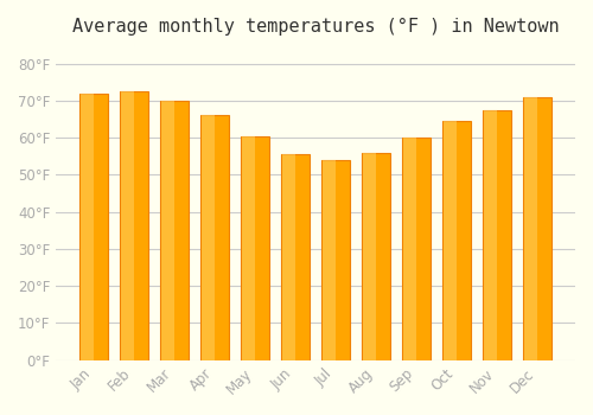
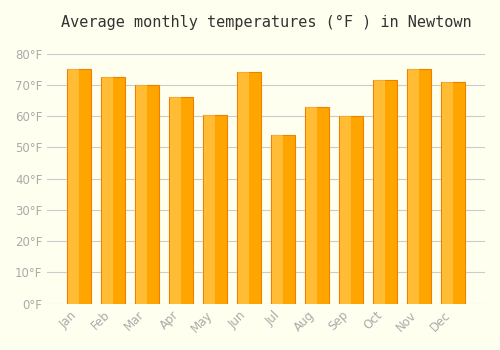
Jan: 72.0°F -> 75.0°F
Jun: 55.5°F -> 74.0°F
Aug: 56.0°F -> 63.0°F
Oct: 64.5°F -> 71.5°F
Nov: 67.5°F -> 75.0°F
